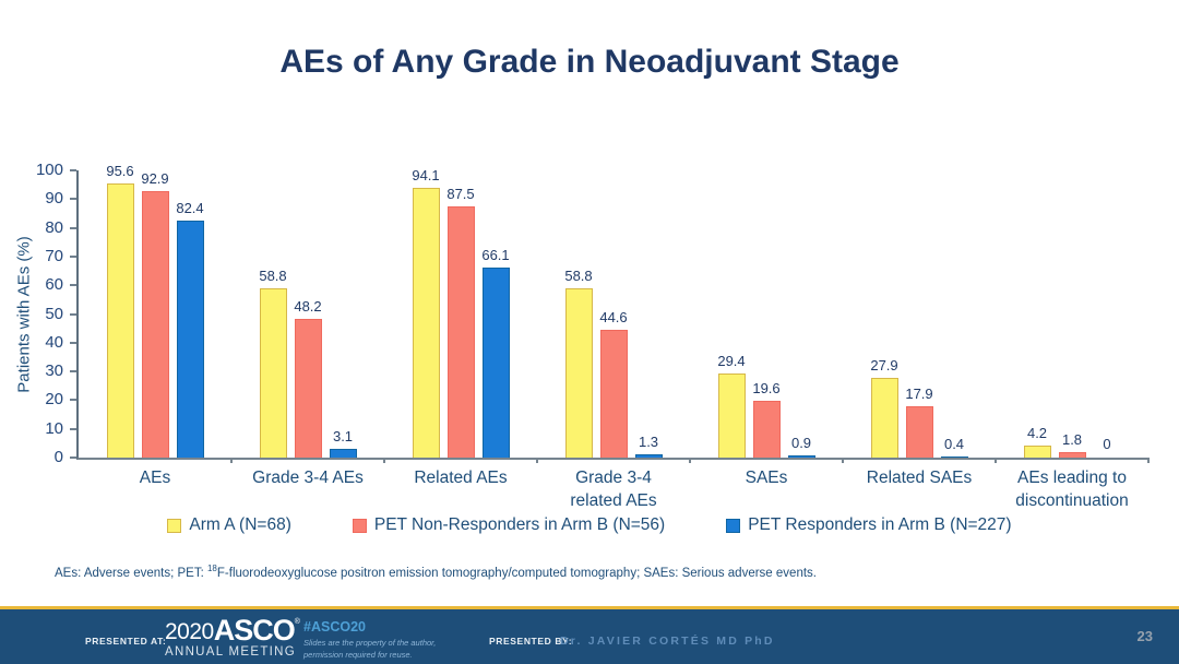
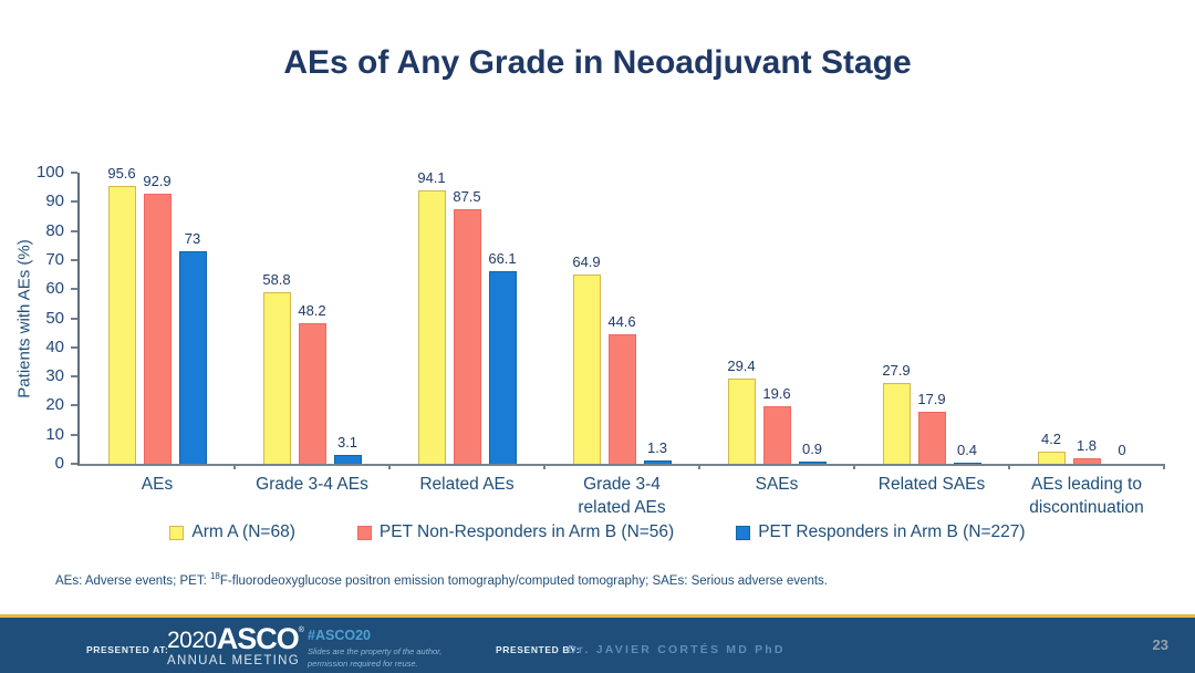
PET Responders in Arm B (N=227)/AEs: 82.4 -> 73
Arm A (N=68)/Grade 3-4 related AEs: 58.8 -> 64.9
